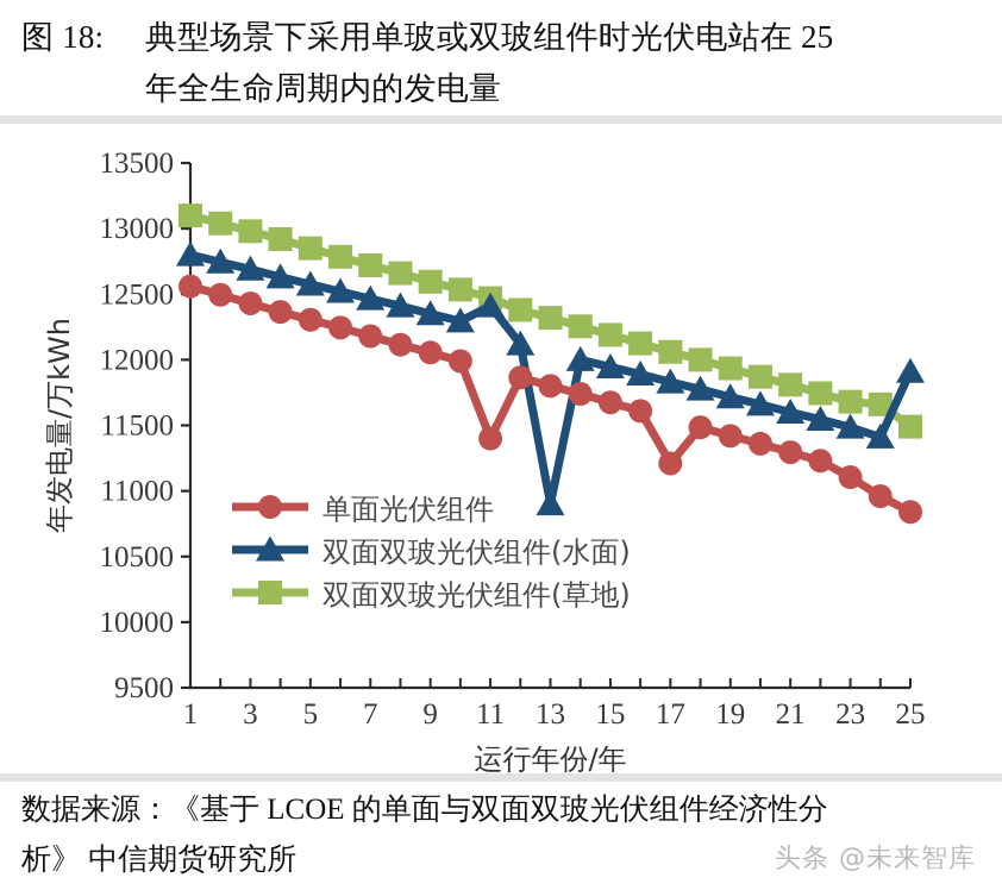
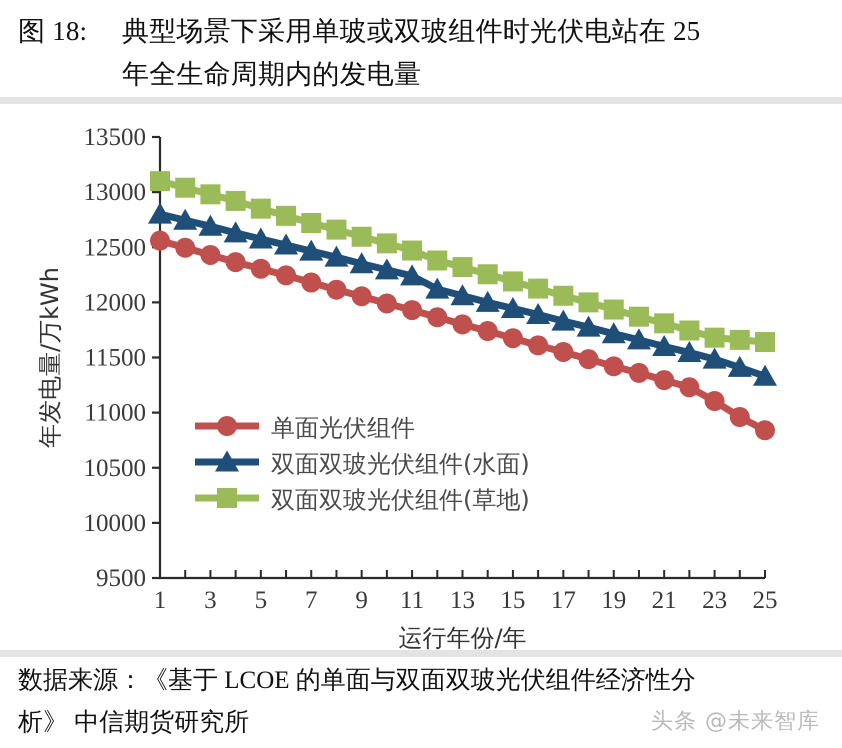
单面光伏组件/11: 11400 -> 11930
双面双玻光伏组件(水面)/11: 12410 -> 12240
双面双玻光伏组件(水面)/13: 10900 -> 12060
单面光伏组件/17: 11210 -> 11550
双面双玻光伏组件(水面)/25: 11910 -> 11330
双面双玻光伏组件(草地)/25: 11490 -> 11640
